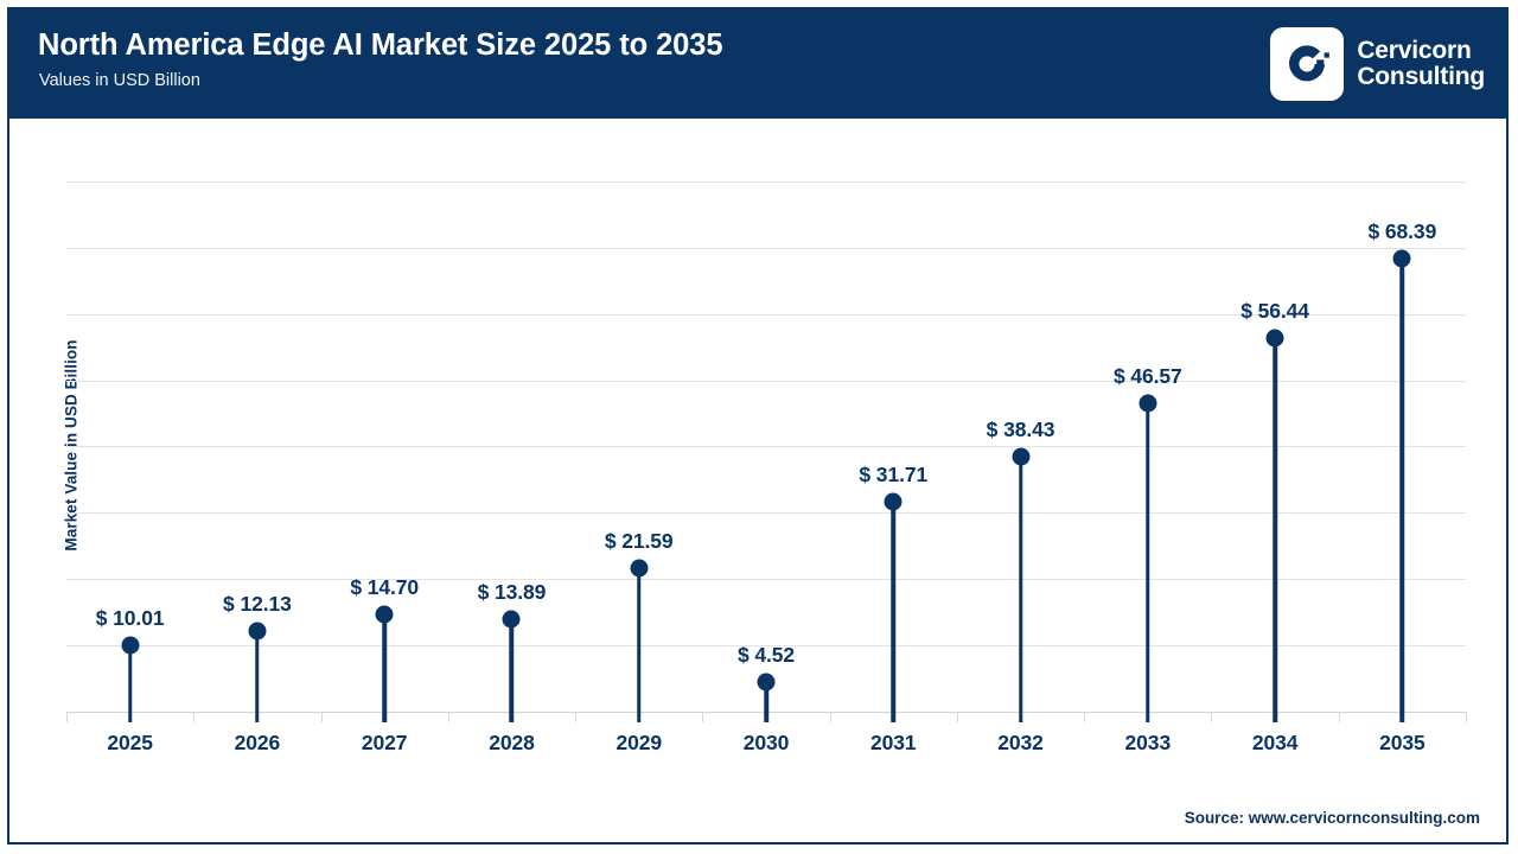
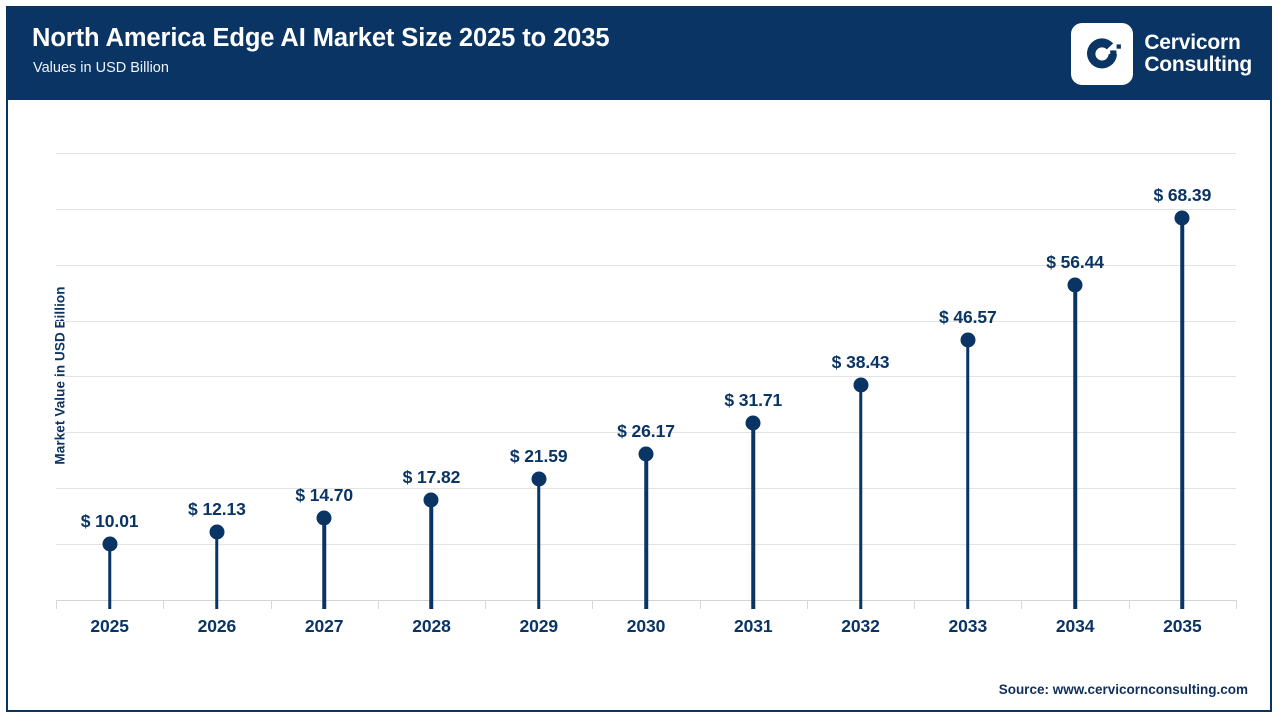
2028: 13.89 -> 17.82
2030: 4.52 -> 26.17
